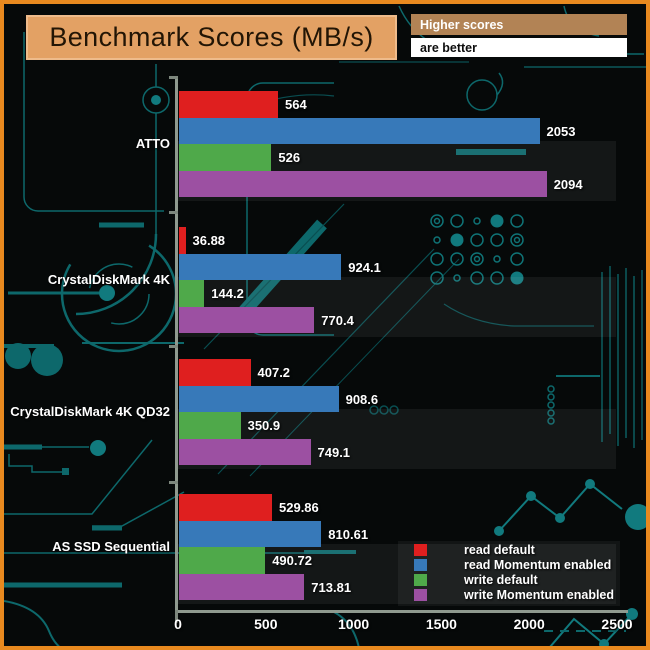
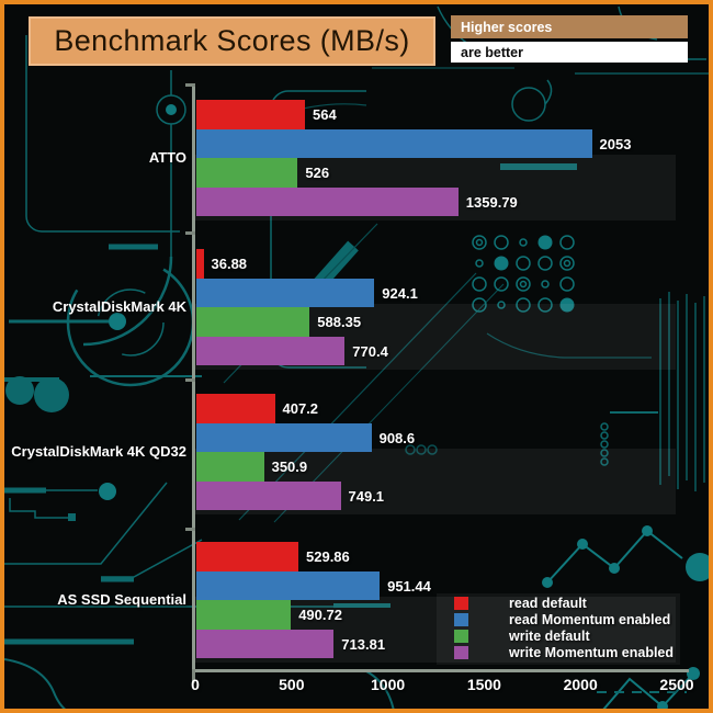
write Momentum enabled/ATTO: 2094 -> 1359.79
write default/CrystalDiskMark 4K: 144.2 -> 588.35
read Momentum enabled/AS SSD Sequential: 810.61 -> 951.44
